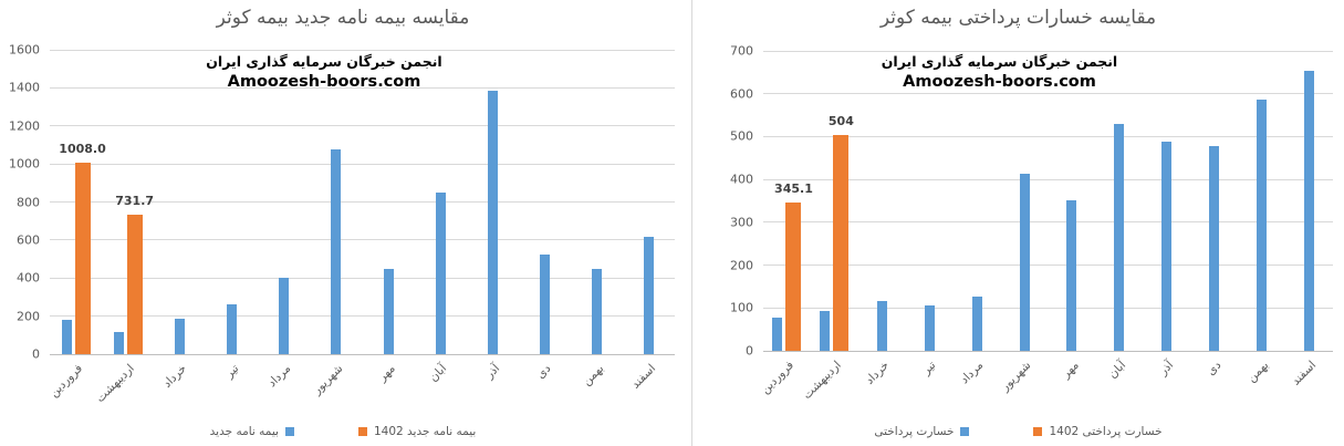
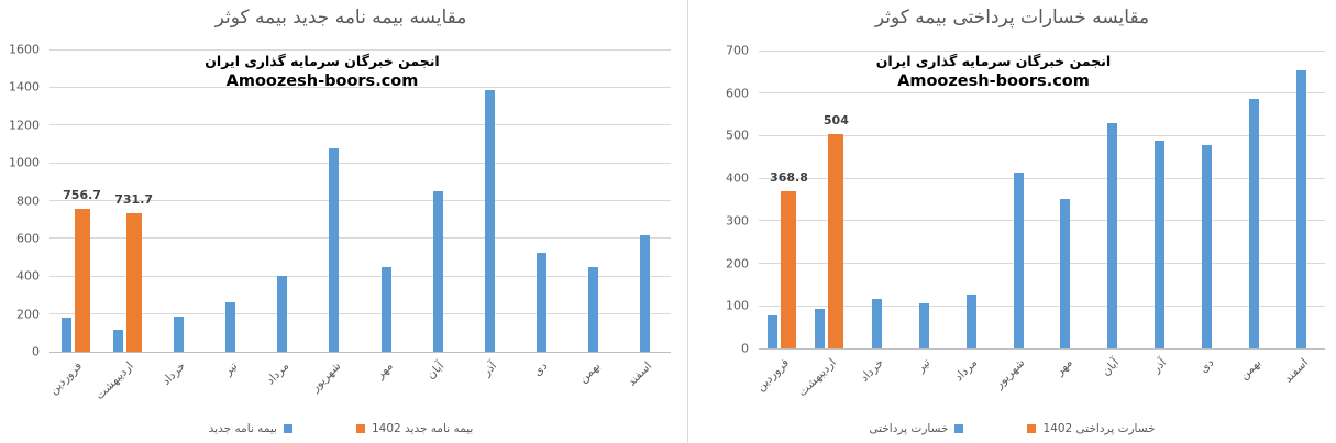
مقایسه بیمه نامه جدید بیمه کوثر/بیمه نامه جدید 1402/فروردین: 1008.0 -> 756.7
مقایسه خسارات پرداختی بیمه کوثر/خسارت پرداختی 1402/فروردین: 345.1 -> 368.8
